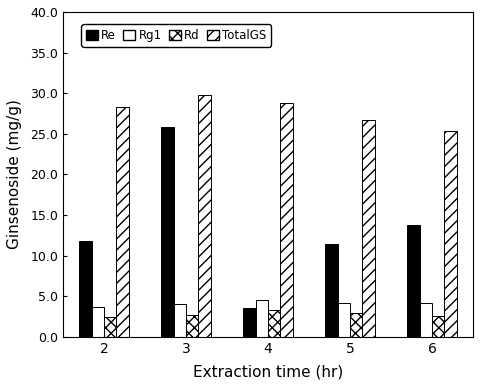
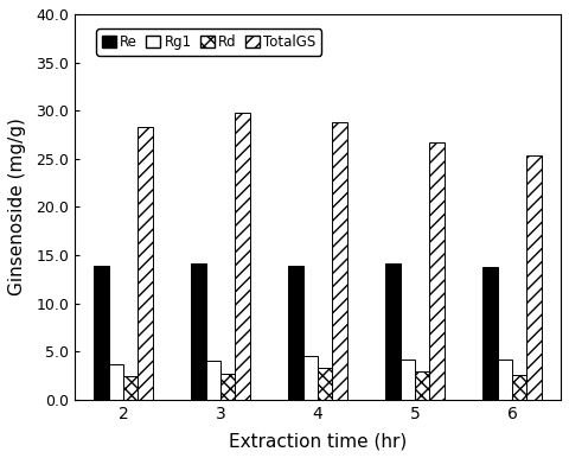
Re/2: 11.8 -> 13.9
Re/3: 25.8 -> 14.2
Re/4: 3.6 -> 13.9
Re/5: 11.4 -> 14.1
